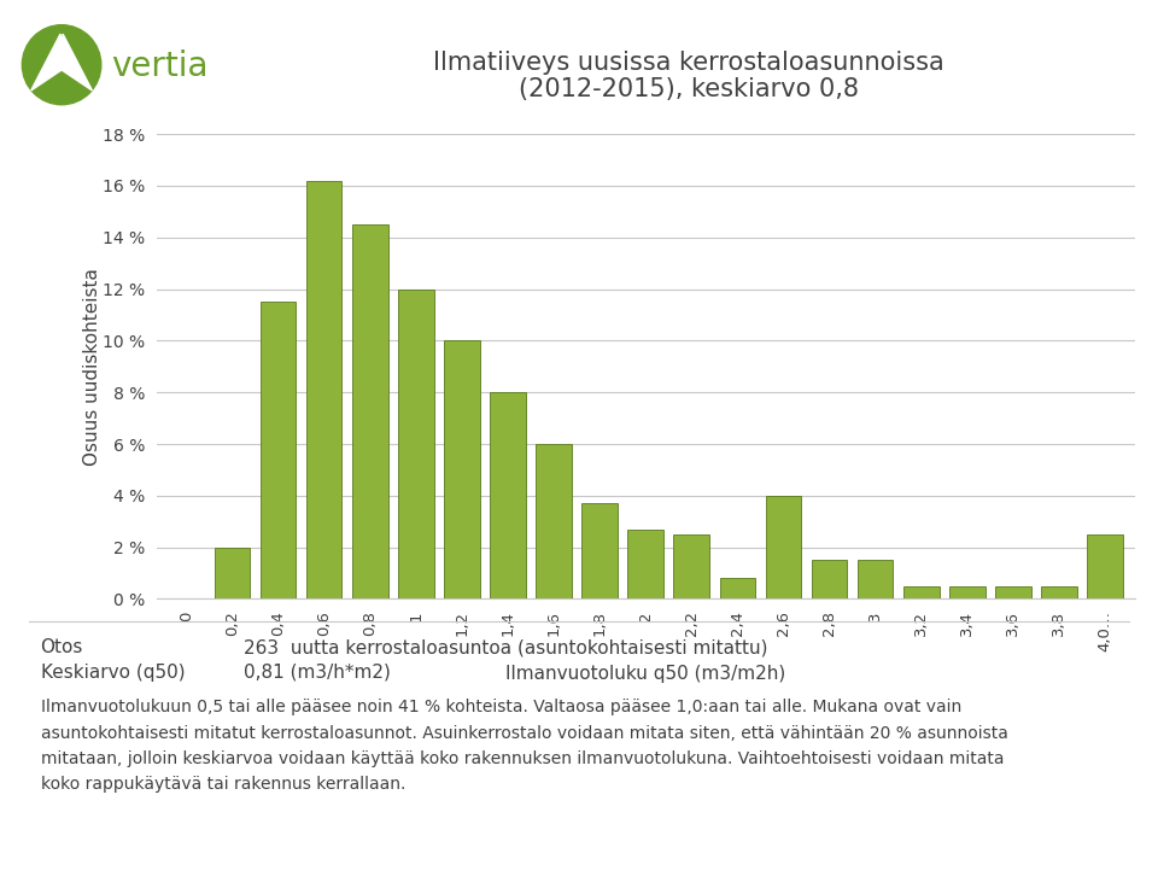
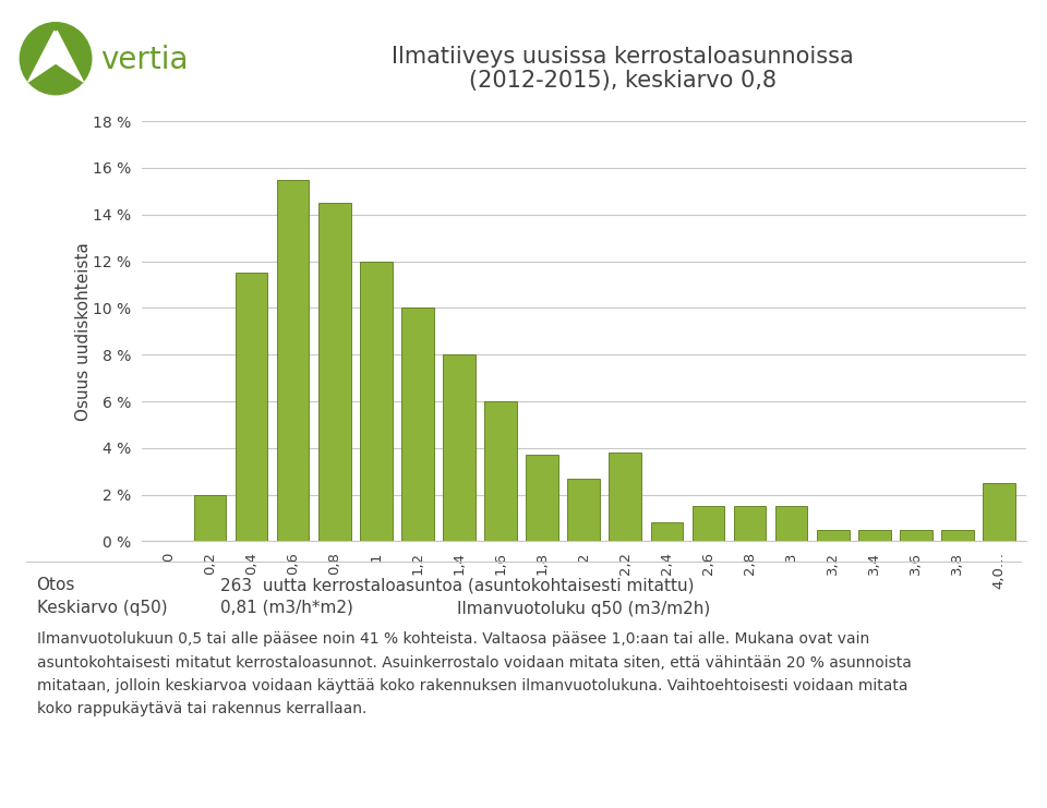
0,6: 16.2 % -> 15.5 %
2,2: 2.5 % -> 3.8 %
2,6: 4.0 % -> 1.5 %
